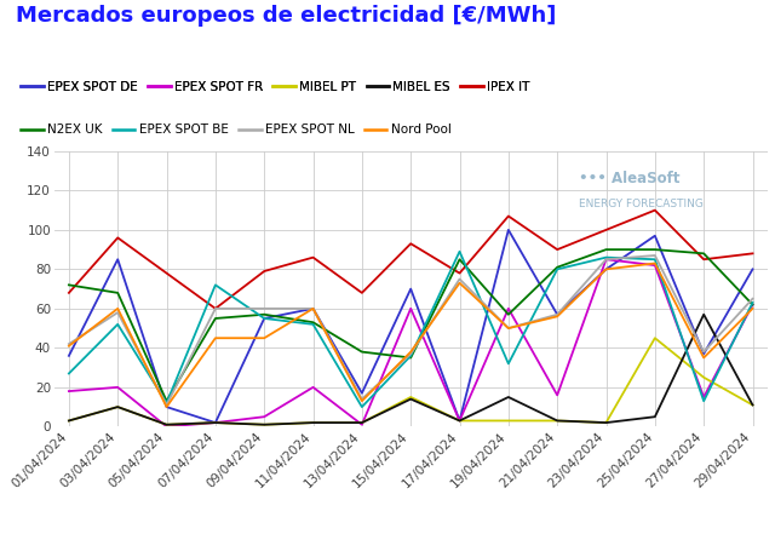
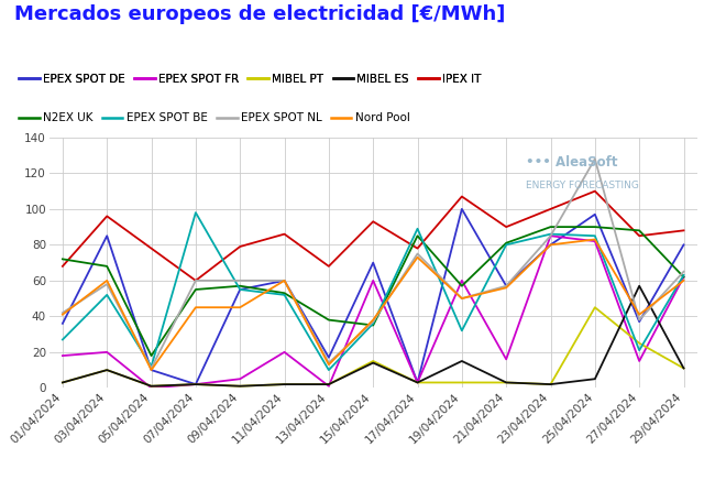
N2EX UK/05/04/2024: 13 -> 18
EPEX SPOT BE/07/04/2024: 72 -> 98
EPEX SPOT NL/25/04/2024: 87 -> 128
EPEX SPOT BE/27/04/2024: 13 -> 21
Nord Pool/27/04/2024: 35 -> 41
